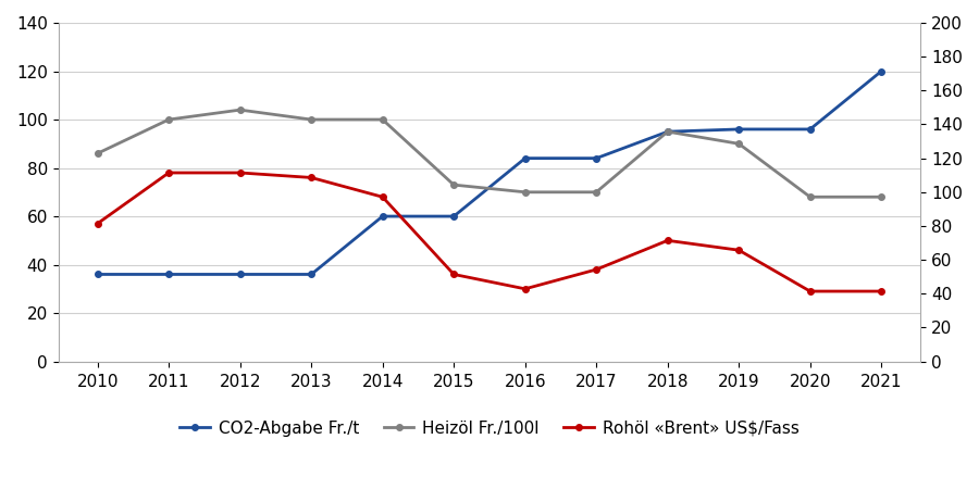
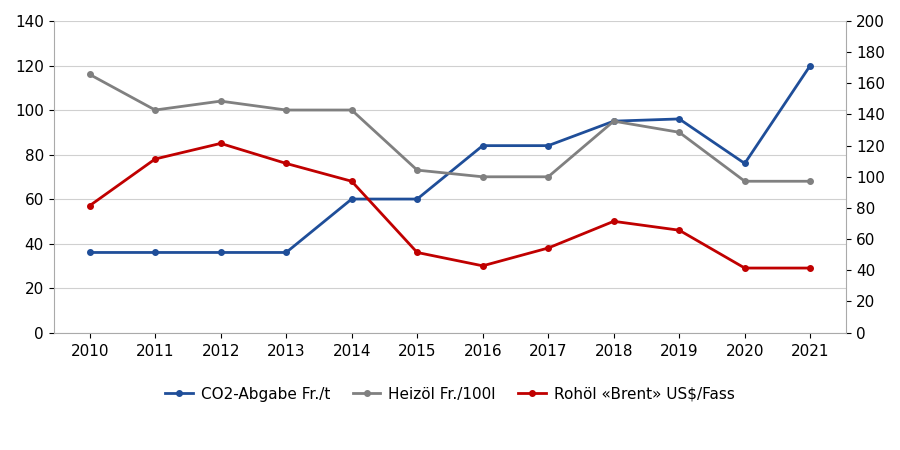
Heizöl Fr./100l/2010: 86 -> 116
Rohöl «Brent» US$/Fass/2012: 78 -> 85
CO2-Abgabe Fr./t/2020: 96 -> 76
